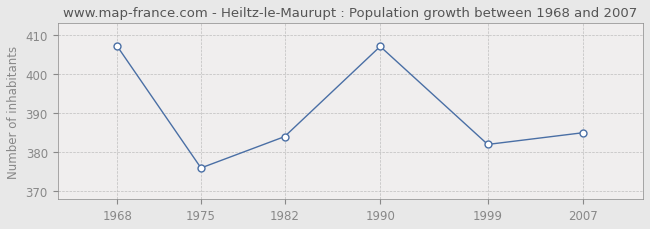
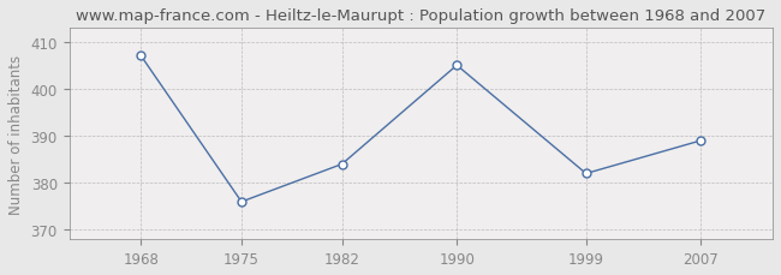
1990: 407 -> 405
2007: 385 -> 389
